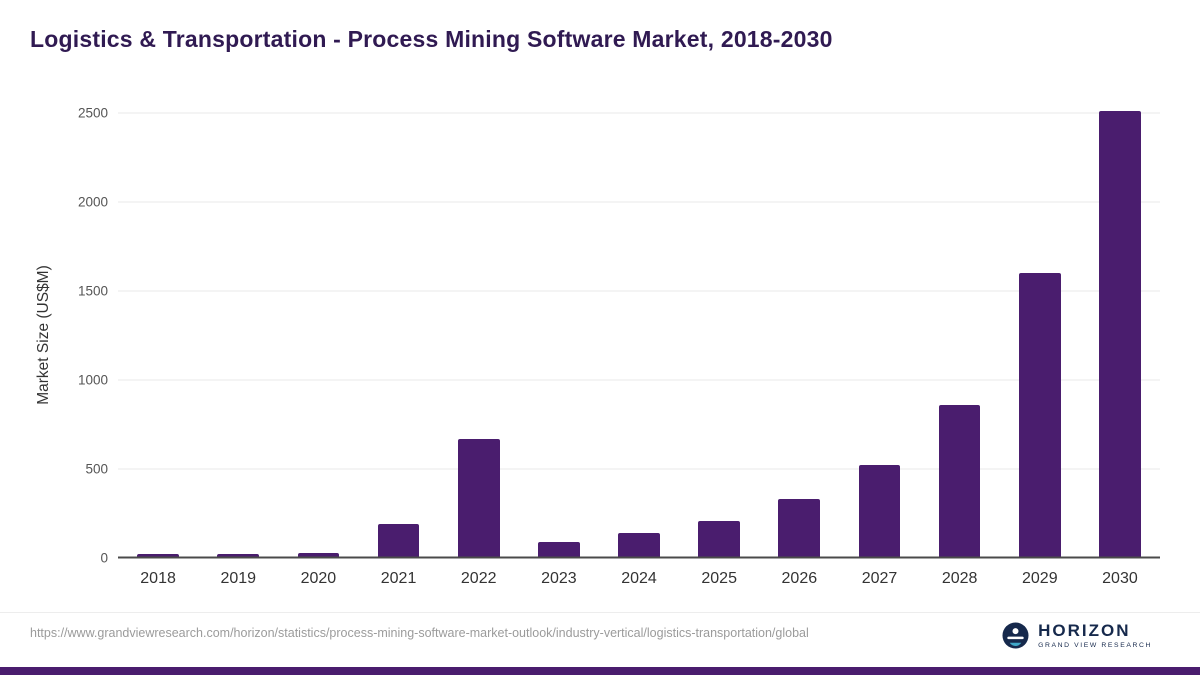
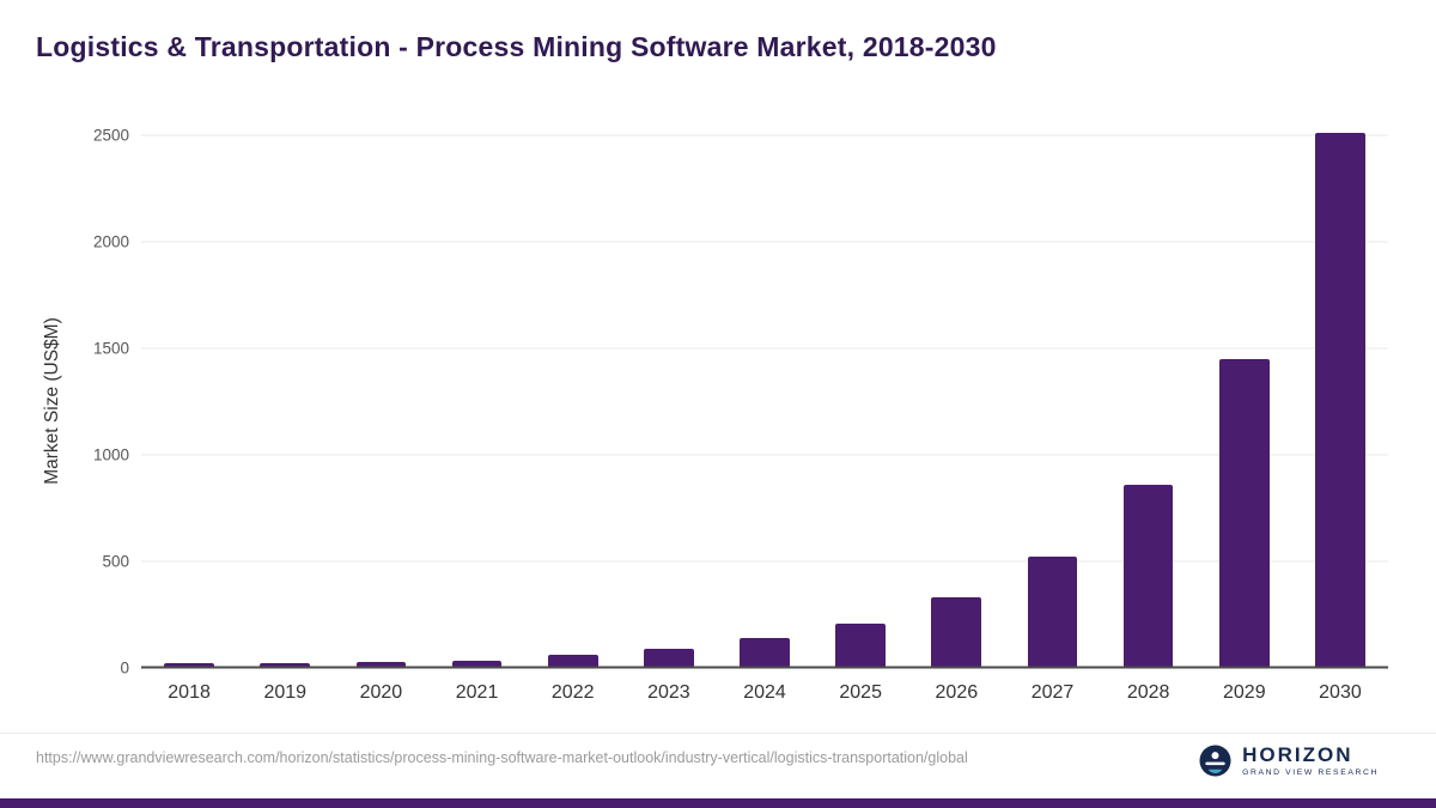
2021: 190 -> 40
2022: 670 -> 60
2029: 1600 -> 1450
